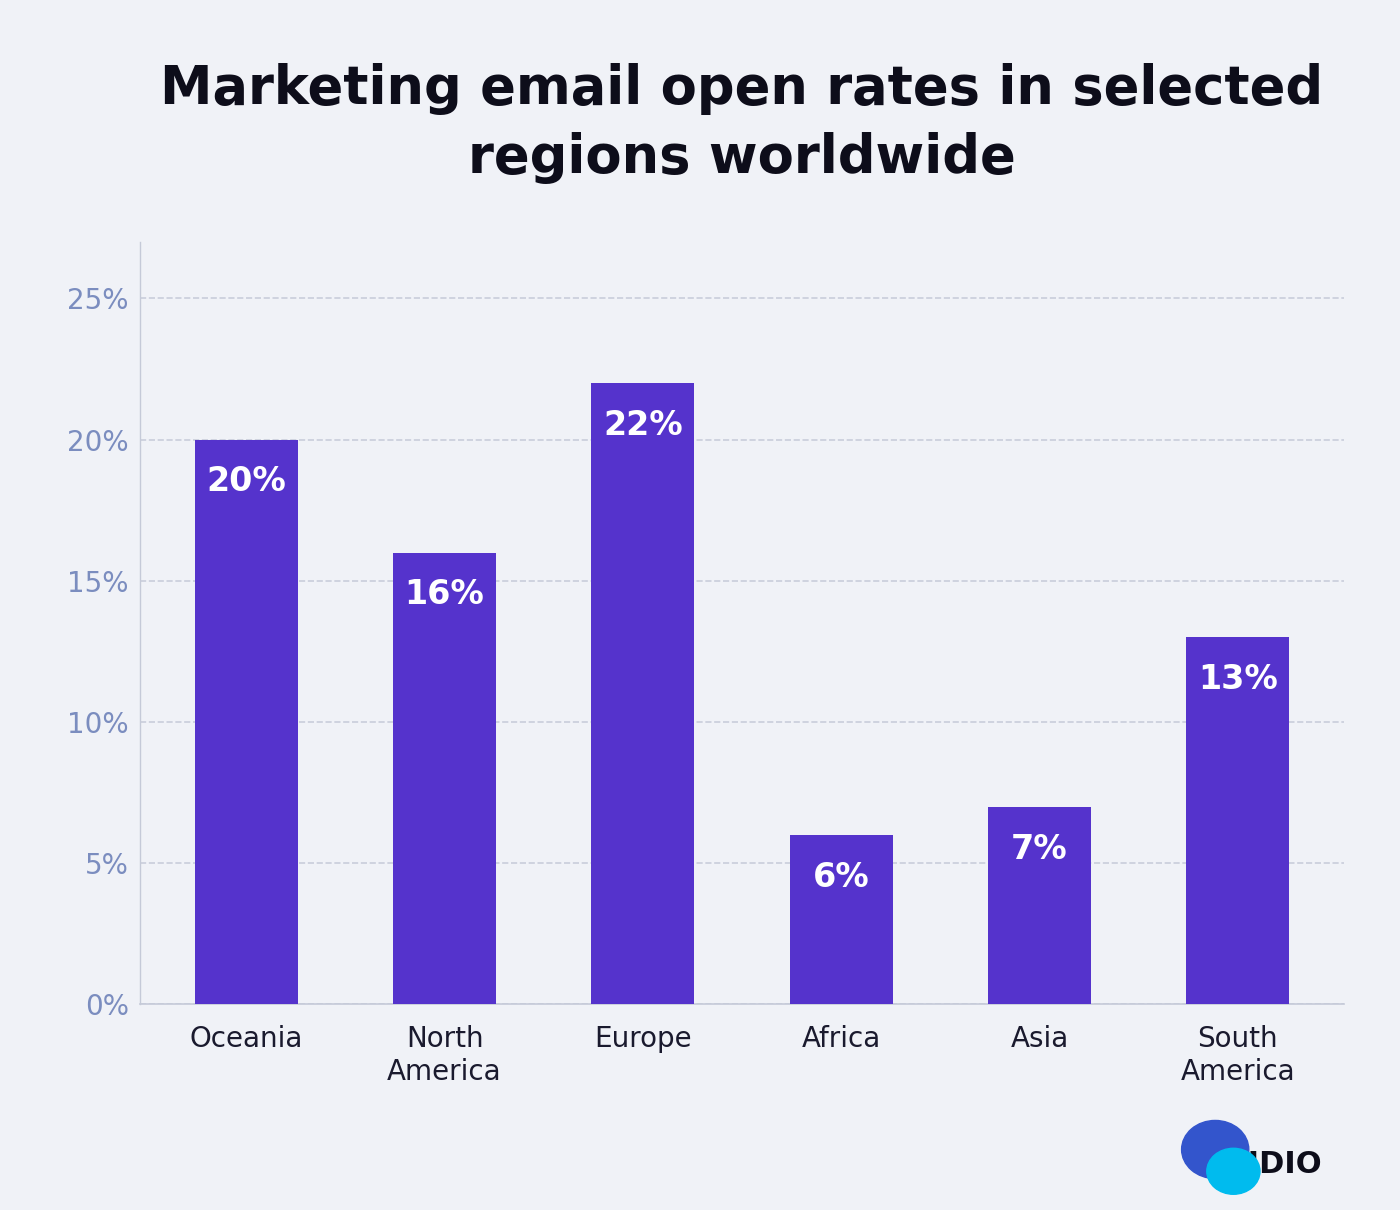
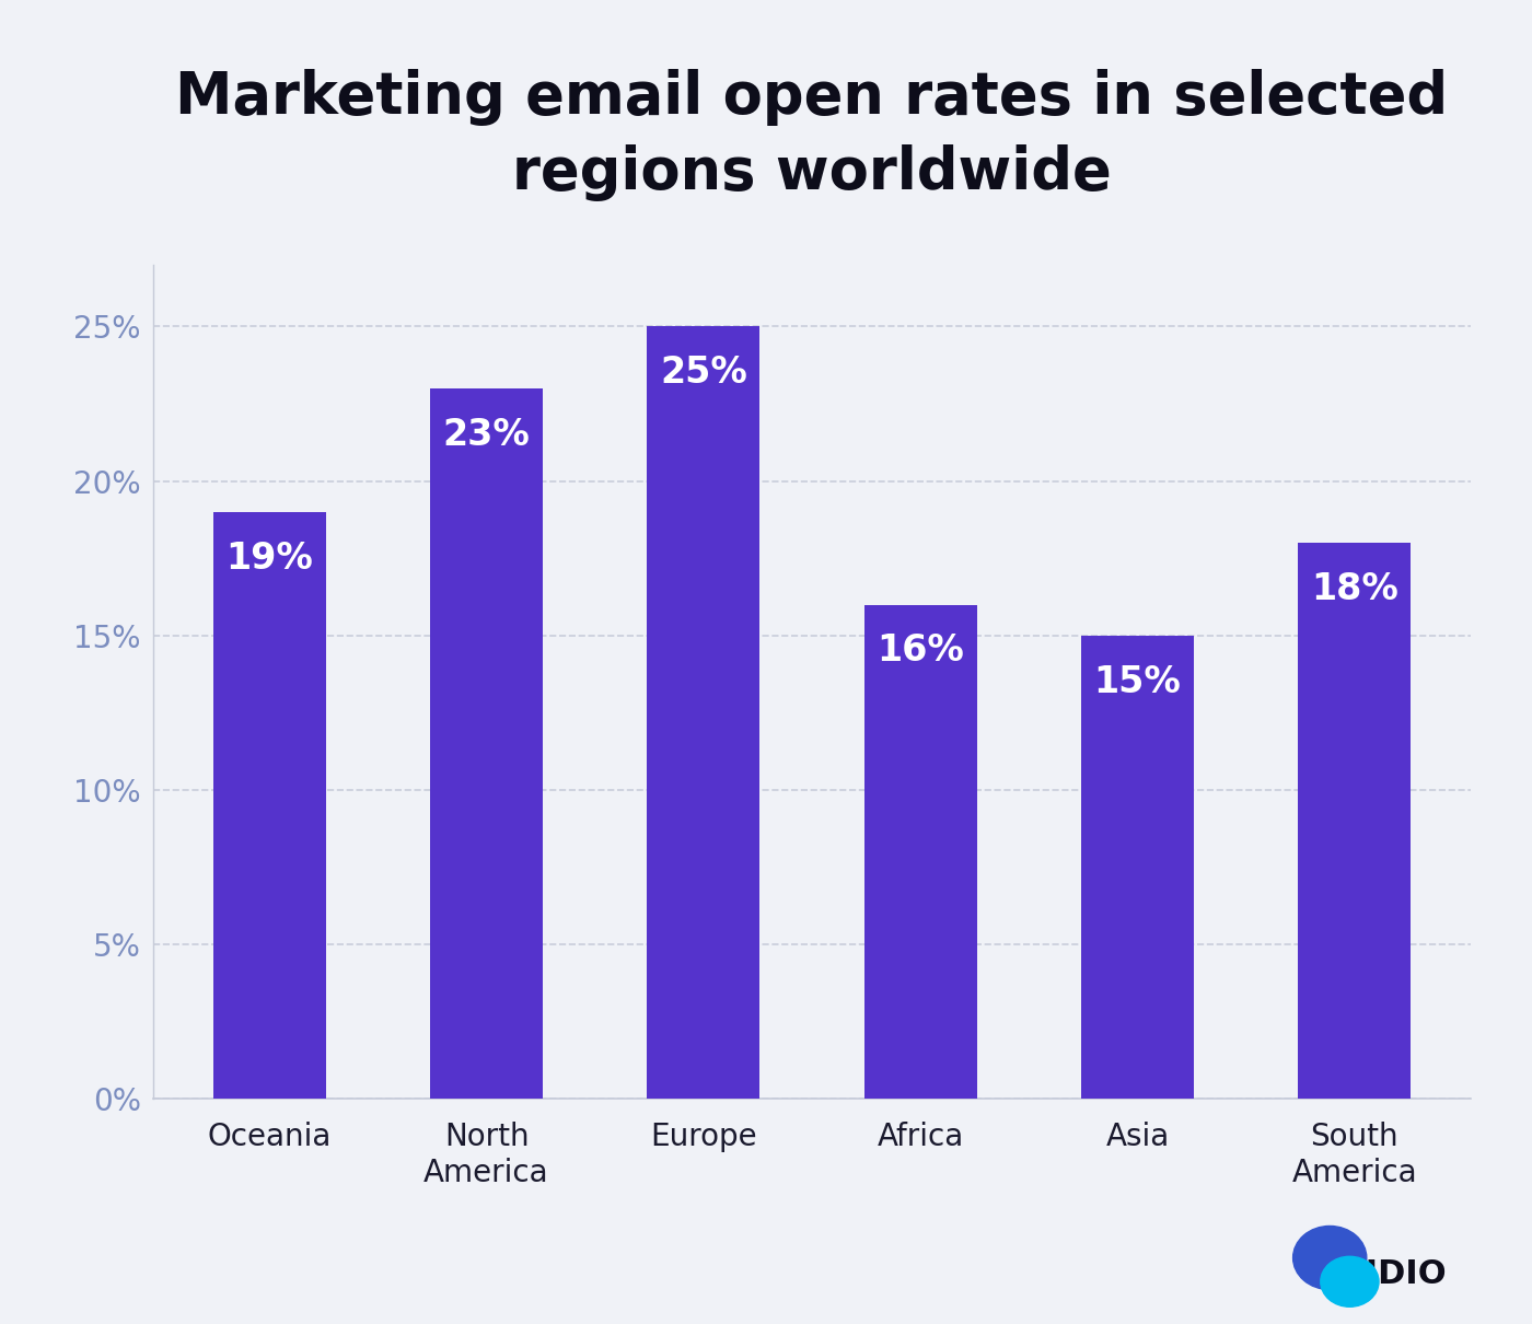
Oceania: 20% -> 19%
North America: 16% -> 23%
Europe: 22% -> 25%
Africa: 6% -> 16%
Asia: 7% -> 15%
South America: 13% -> 18%
